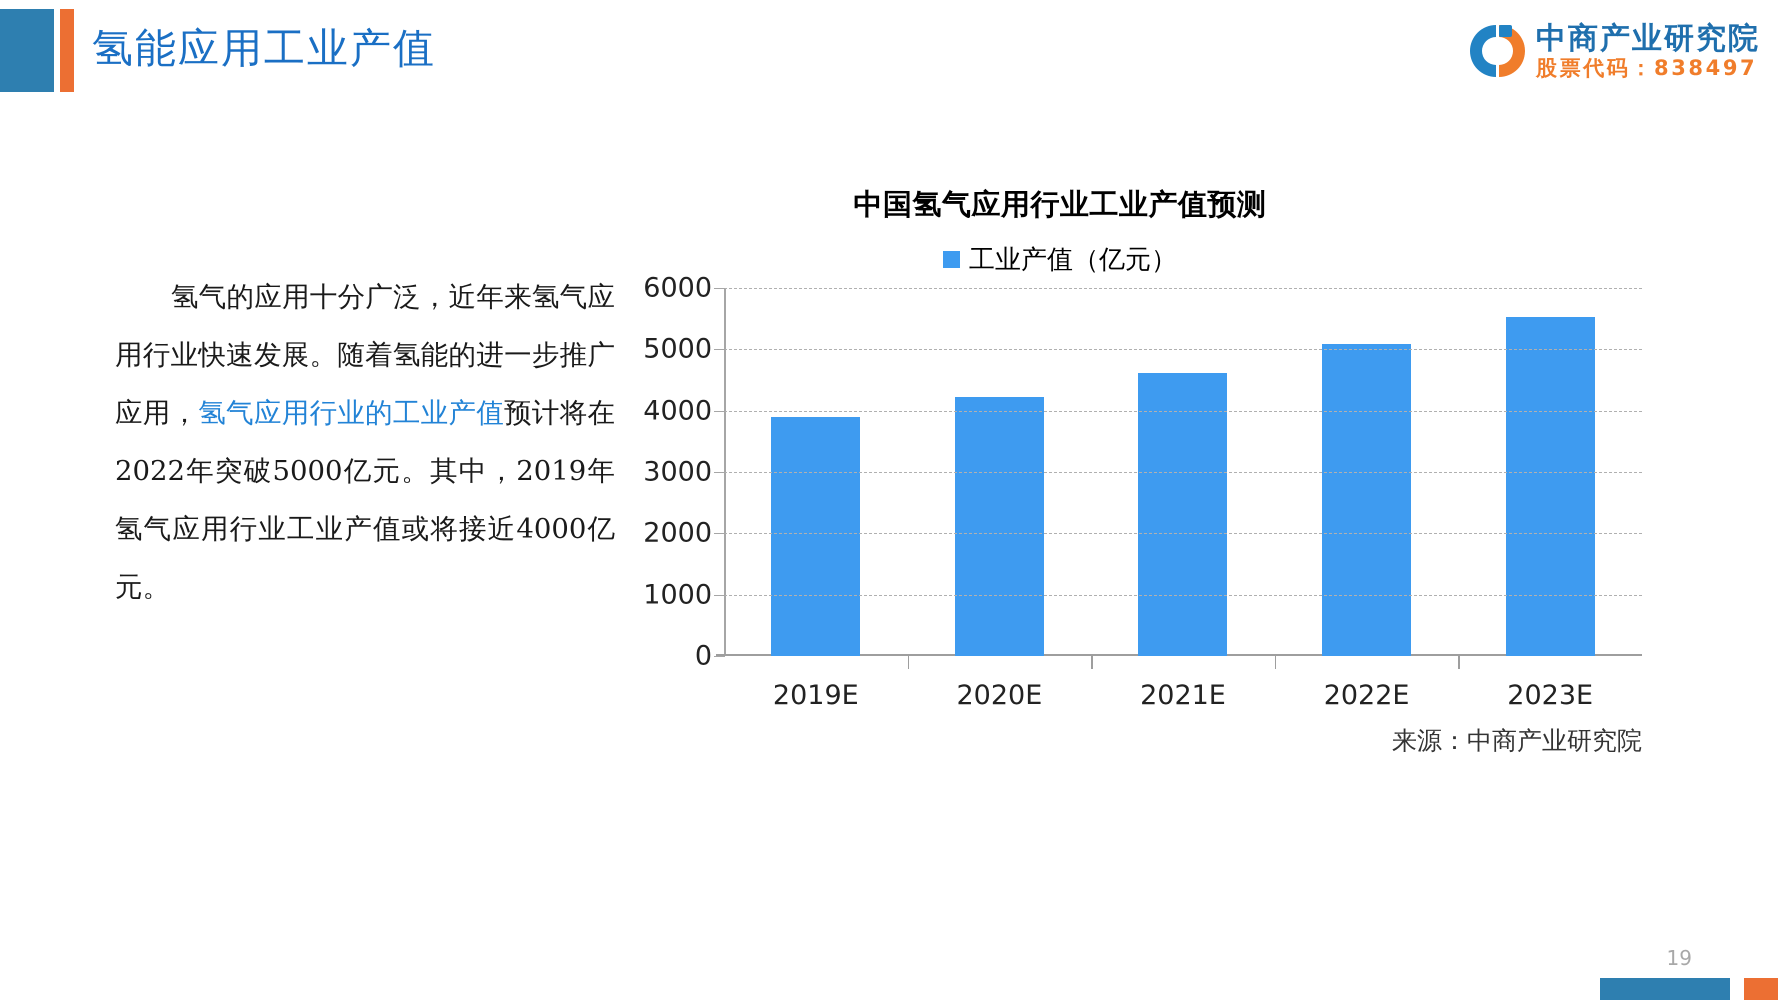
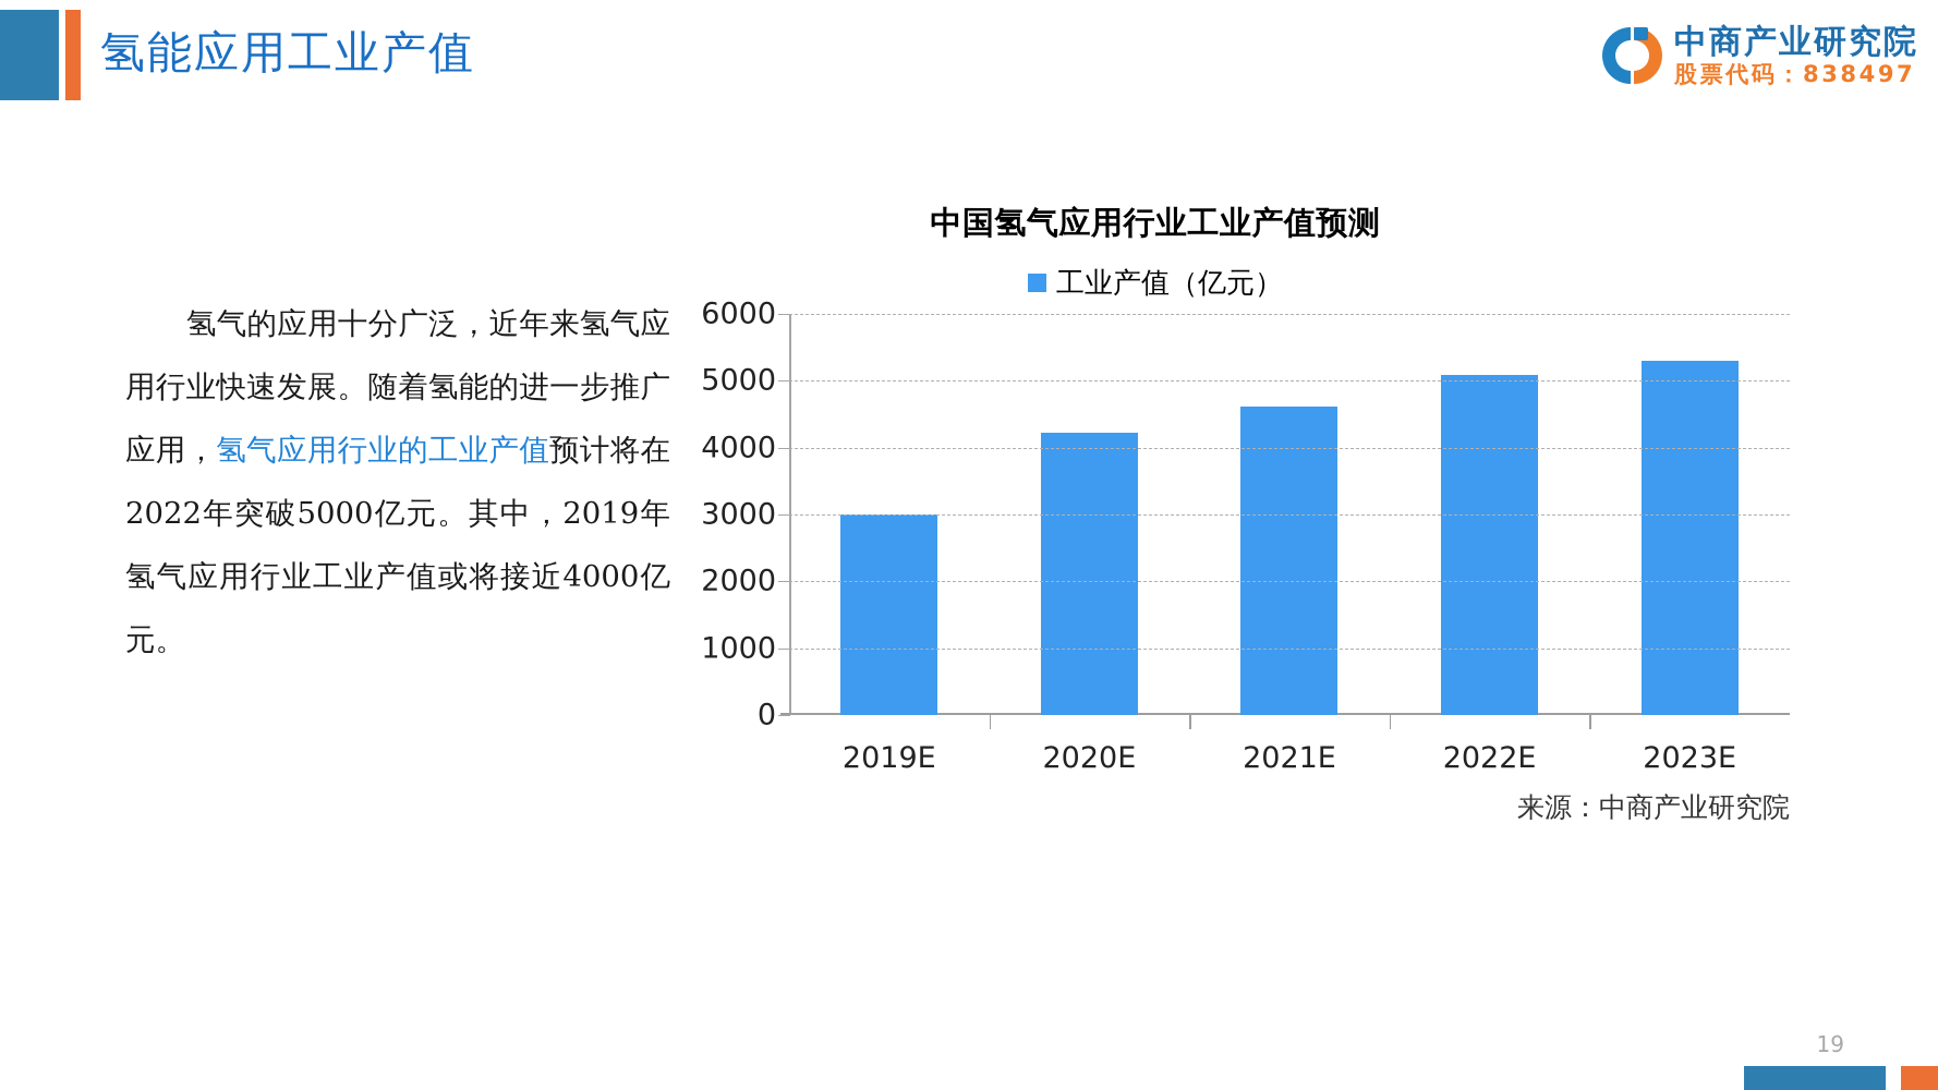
2019E: 3900 -> 3000
2023E: 5500 -> 5300
